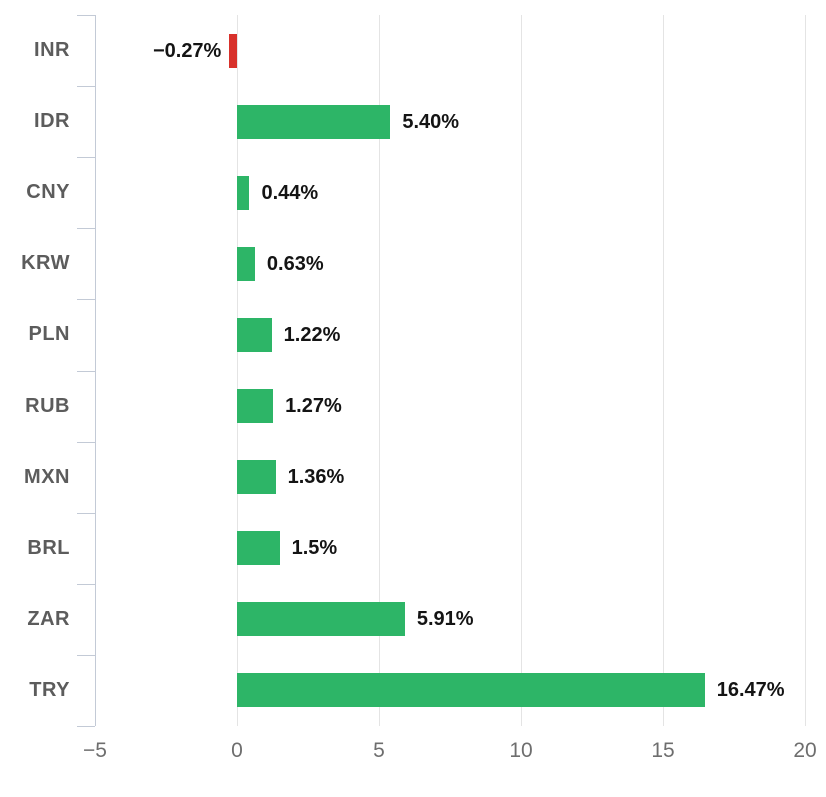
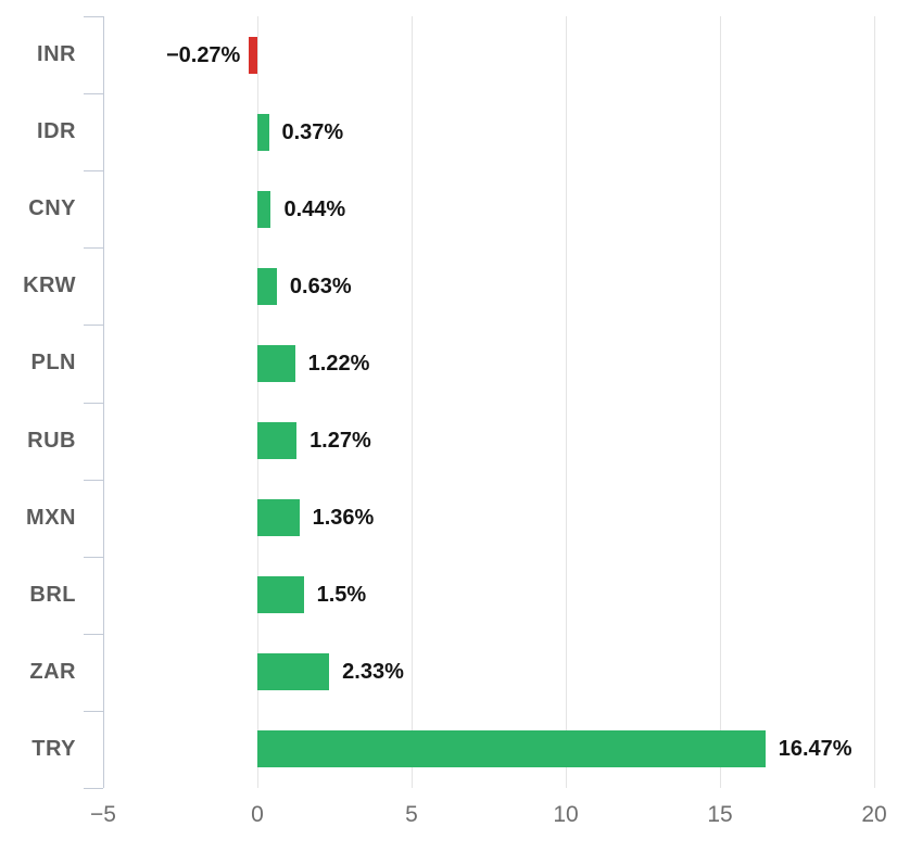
IDR: 5.40% -> 0.37%
ZAR: 5.91% -> 2.33%
